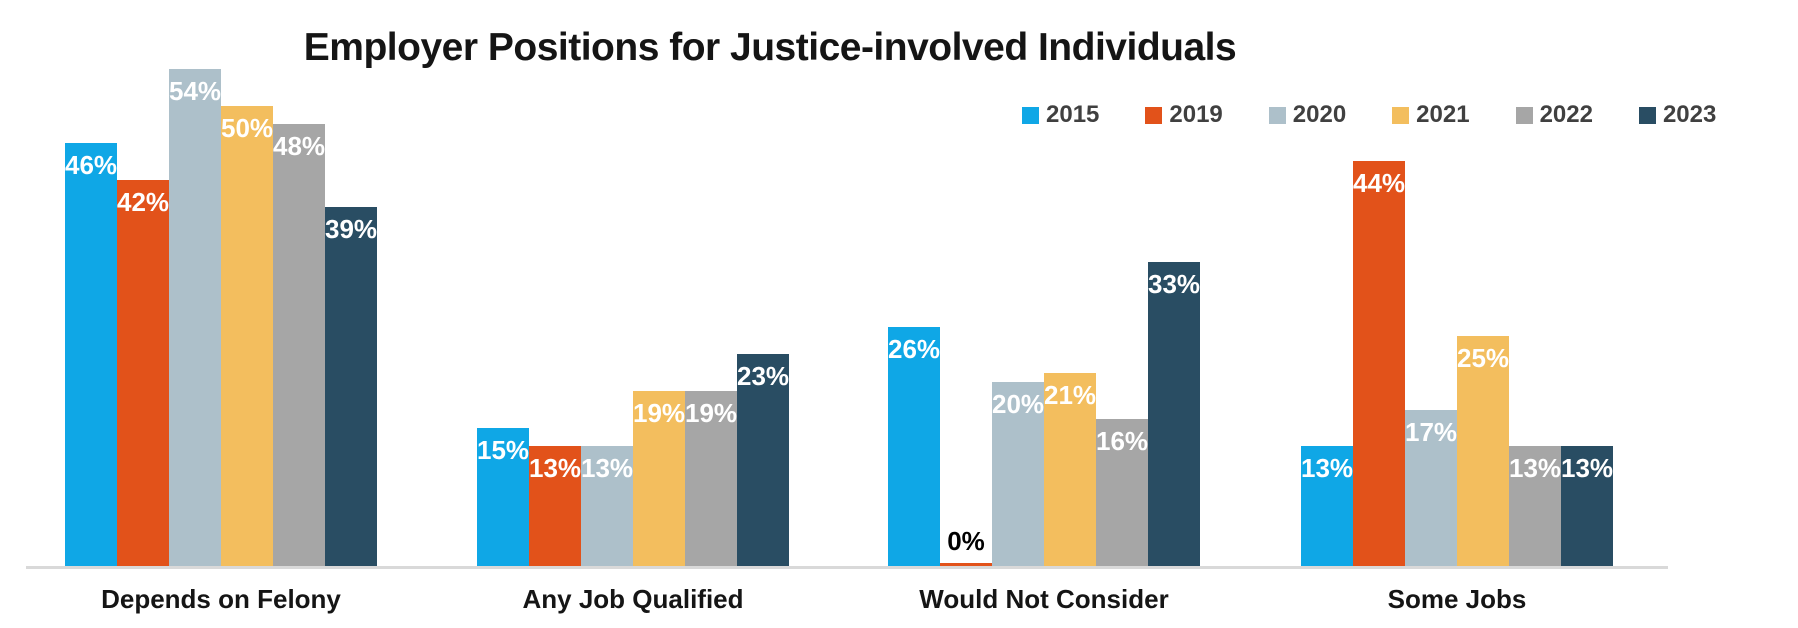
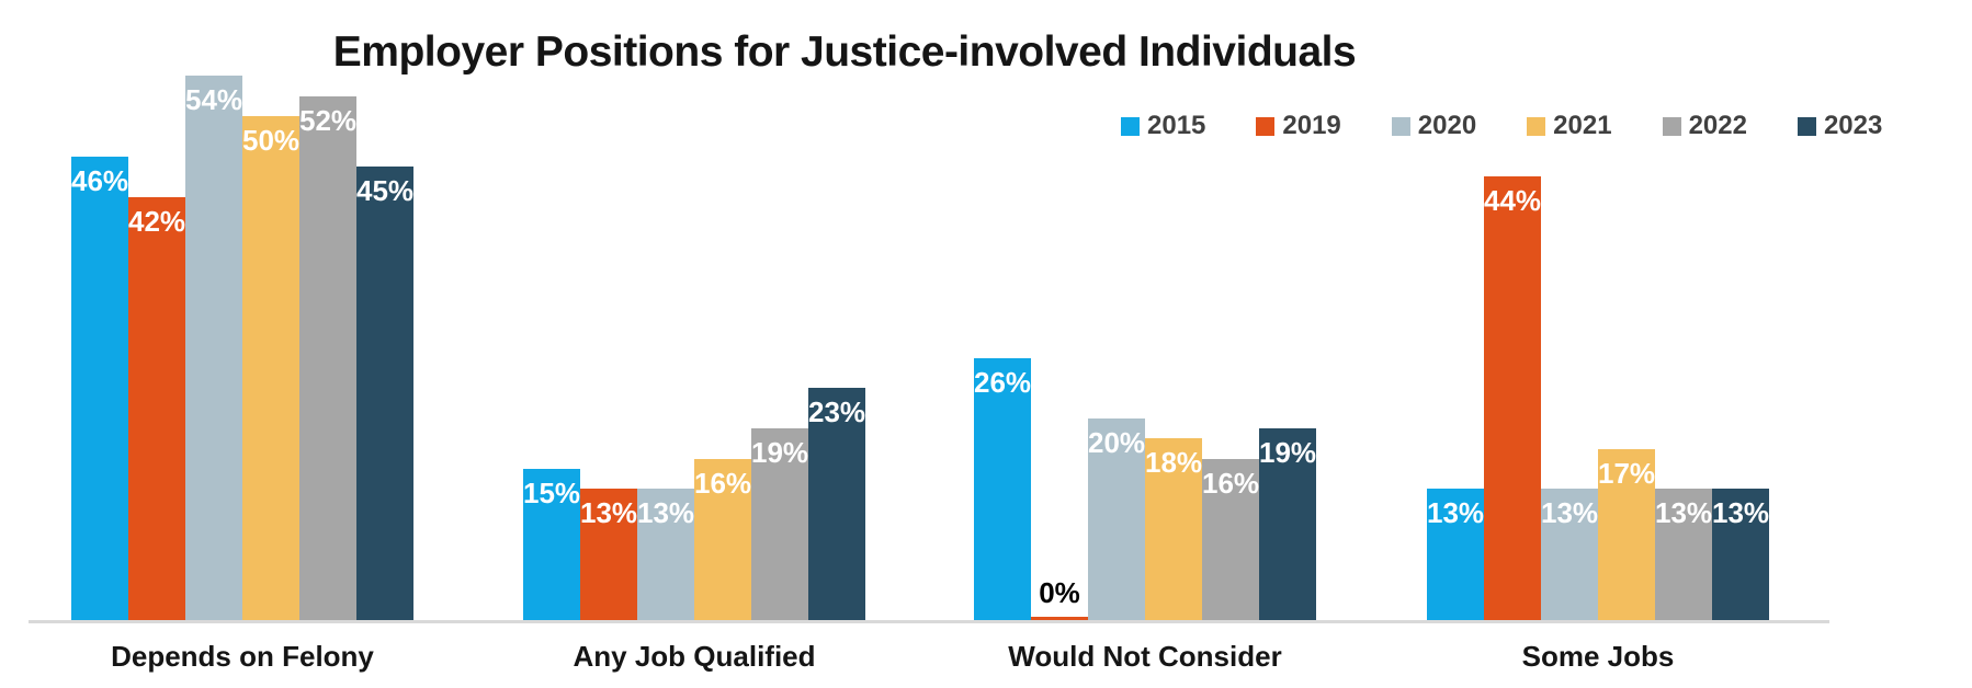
2022/Depends on Felony: 48% -> 52%
2023/Depends on Felony: 39% -> 45%
2021/Any Job Qualified: 19% -> 16%
2021/Would Not Consider: 21% -> 18%
2023/Would Not Consider: 33% -> 19%
2020/Some Jobs: 17% -> 13%
2021/Some Jobs: 25% -> 17%
